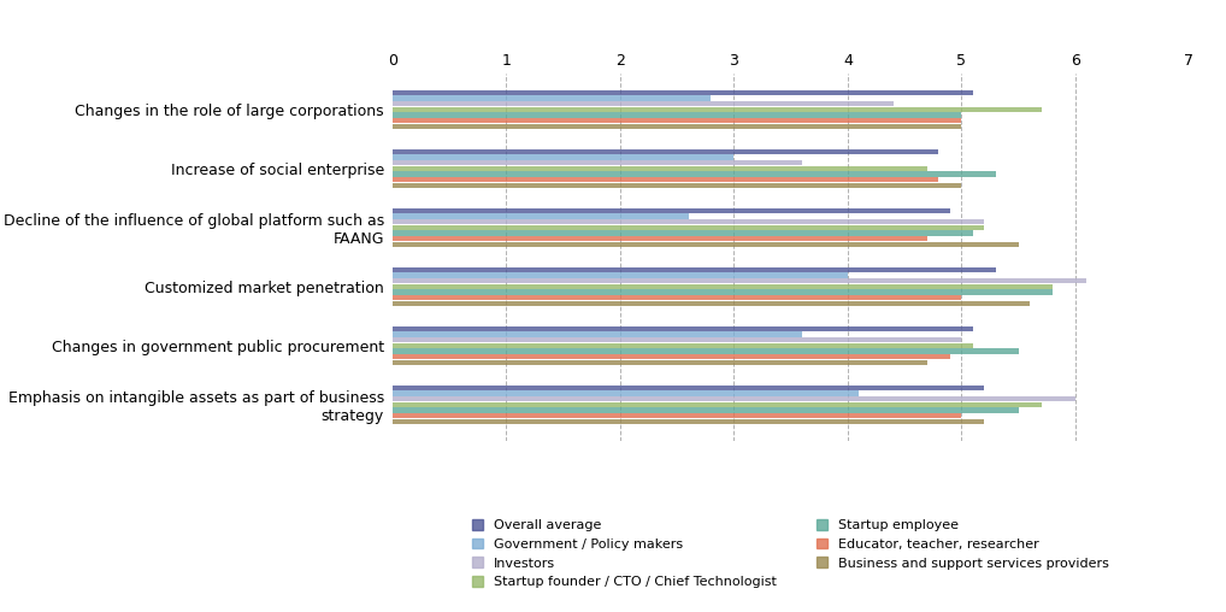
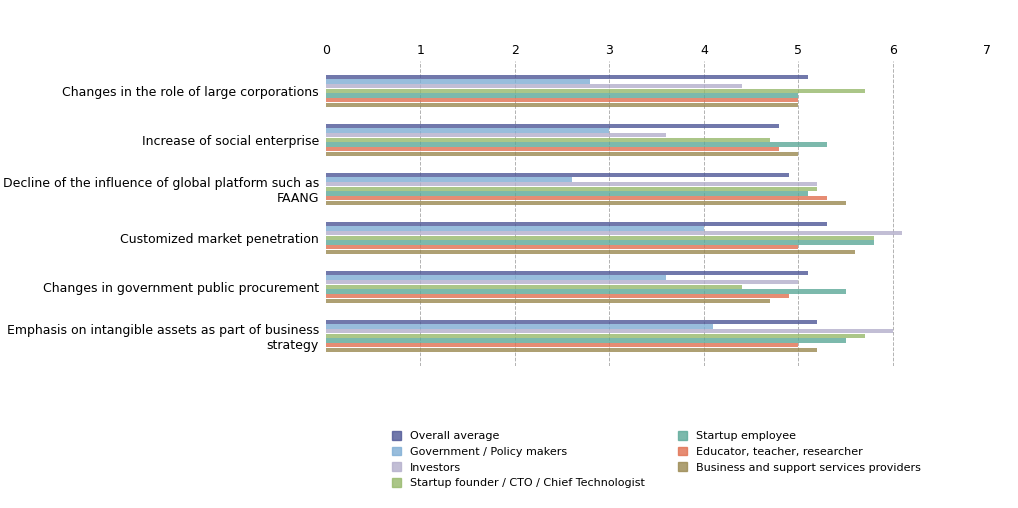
Educator, teacher, researcher/Decline of the influence of global platform such as FAANG: 4.7 -> 5.3
Startup founder / CTO / Chief Technologist/Changes in government public procurement: 5.1 -> 4.4
